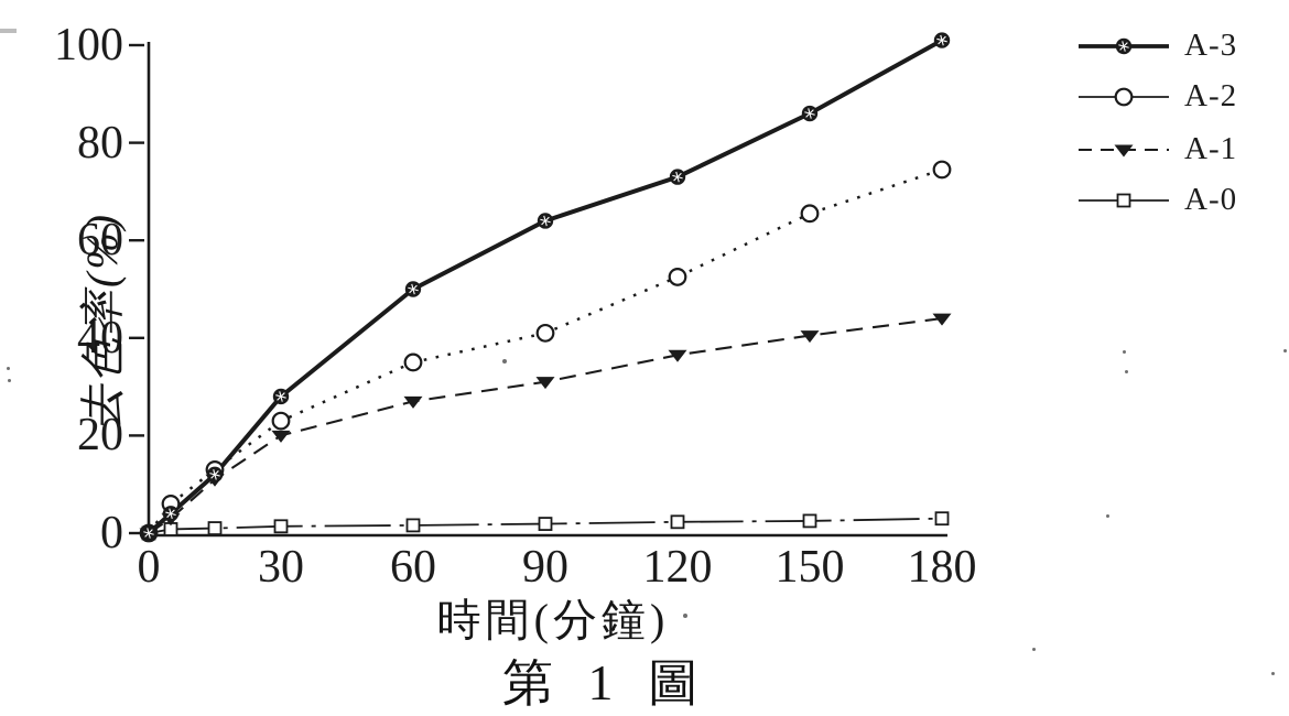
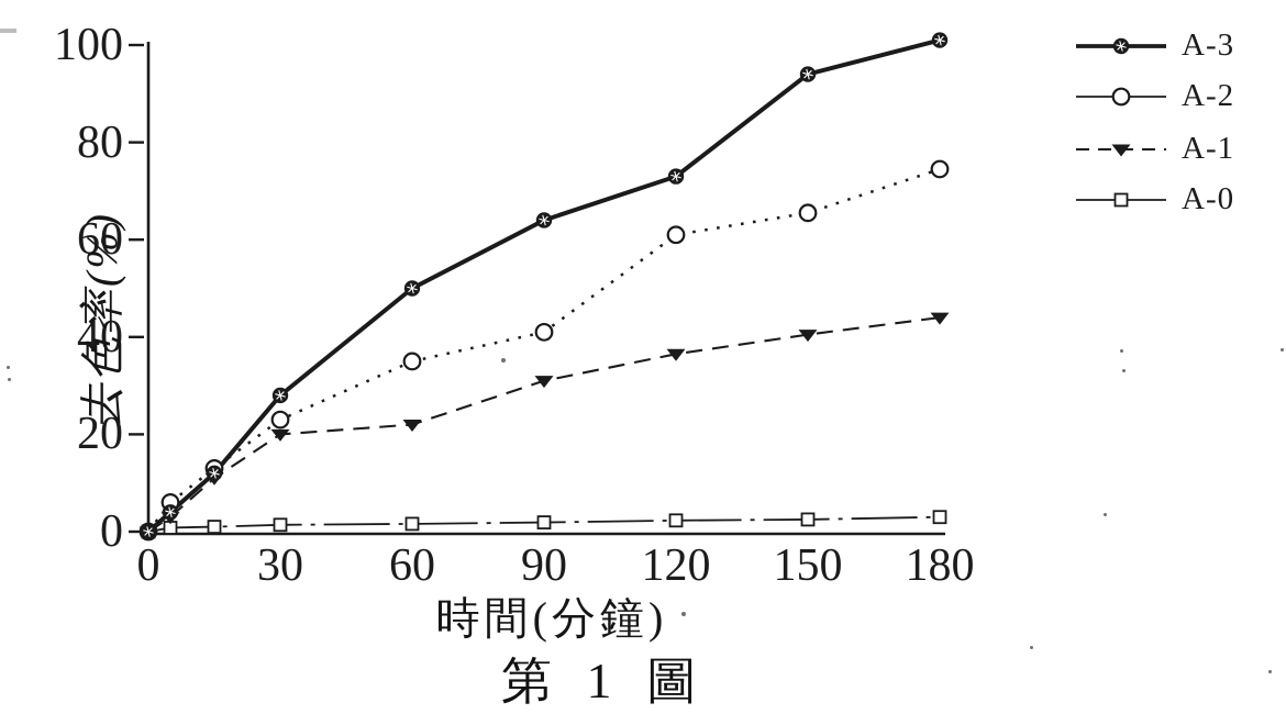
A-1/60: 27 -> 22
A-2/120: 52 -> 61
A-3/150: 86 -> 94
